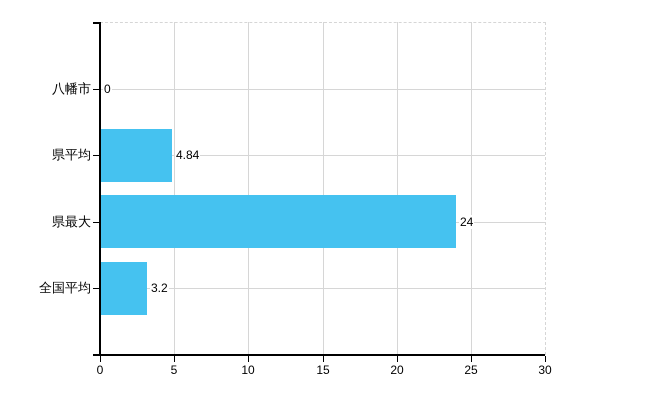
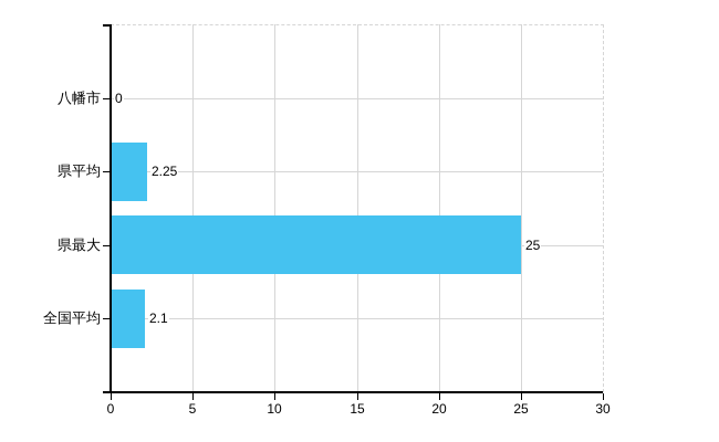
県平均: 4.84 -> 2.25
県最大: 24 -> 25
全国平均: 3.2 -> 2.1
